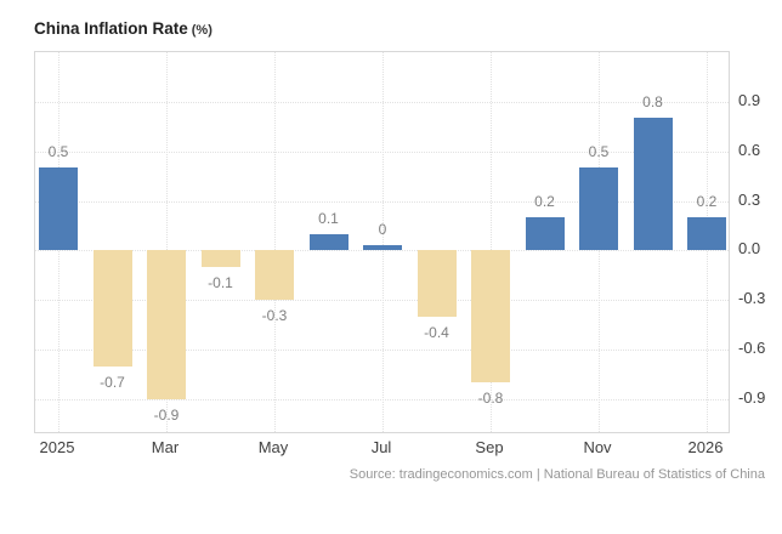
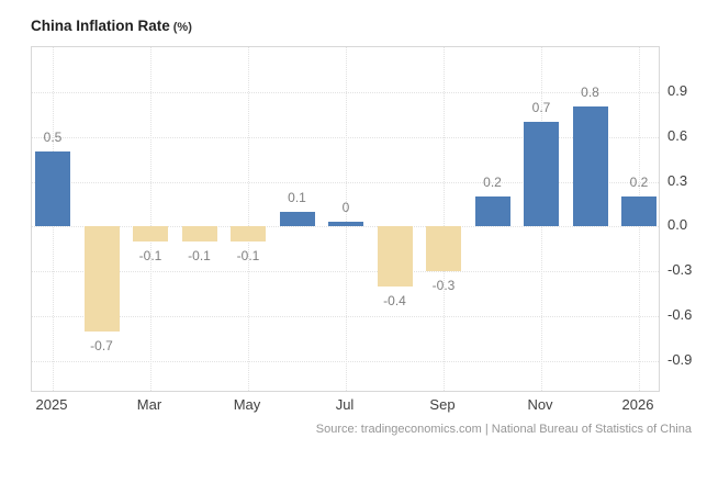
Mar: -0.9 -> -0.1
May: -0.3 -> -0.1
Sep: -0.8 -> -0.3
Nov: 0.5 -> 0.7
